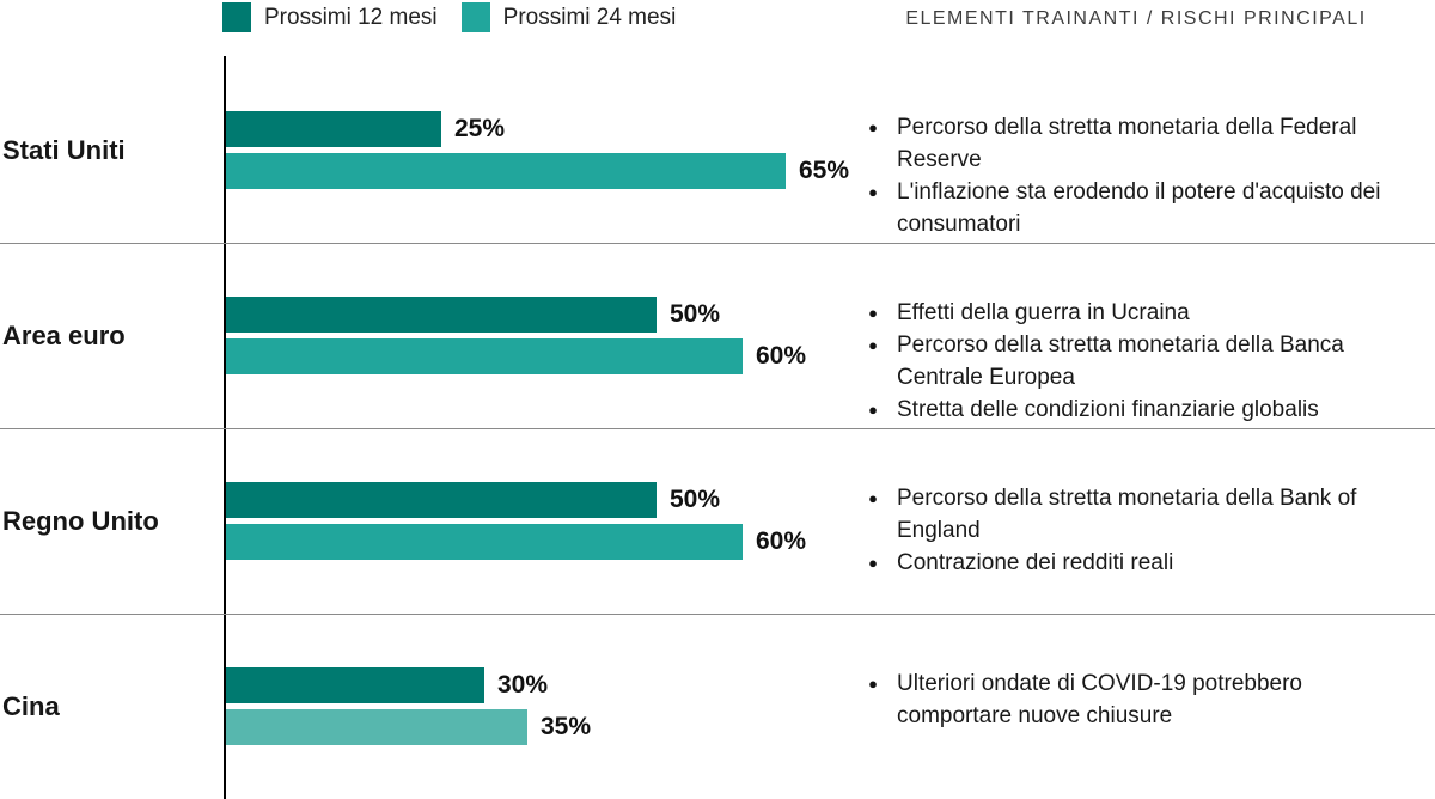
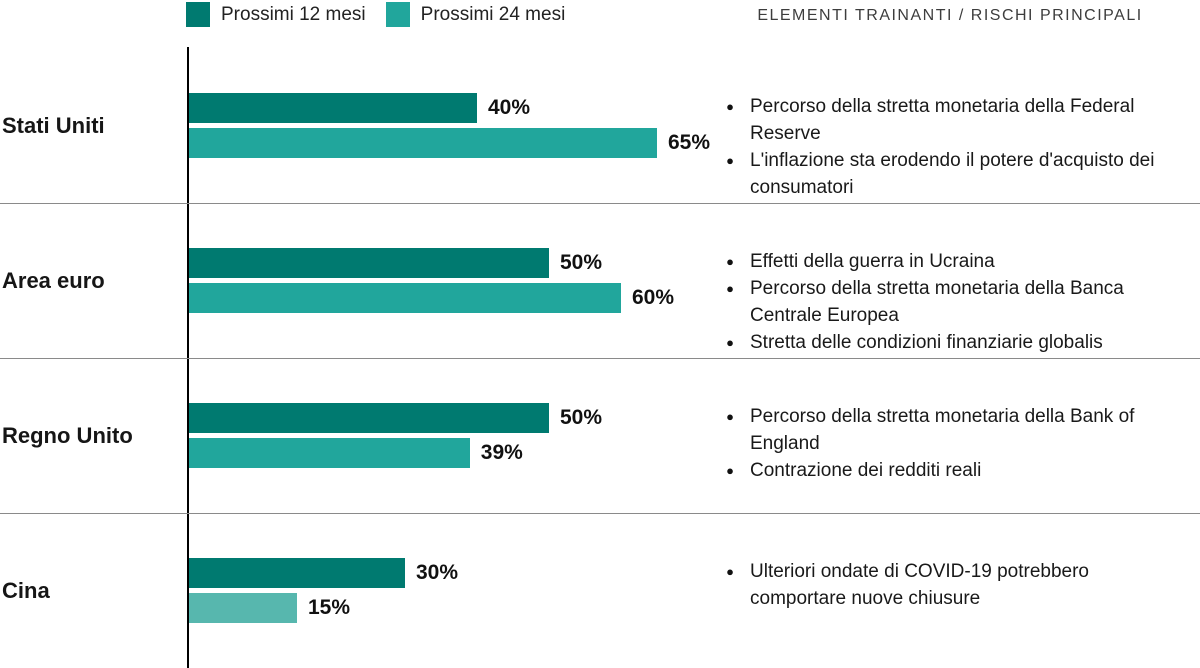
Prossimi 12 mesi/Stati Uniti: 25% -> 40%
Prossimi 24 mesi/Regno Unito: 60% -> 39%
Prossimi 24 mesi/Cina: 35% -> 15%
